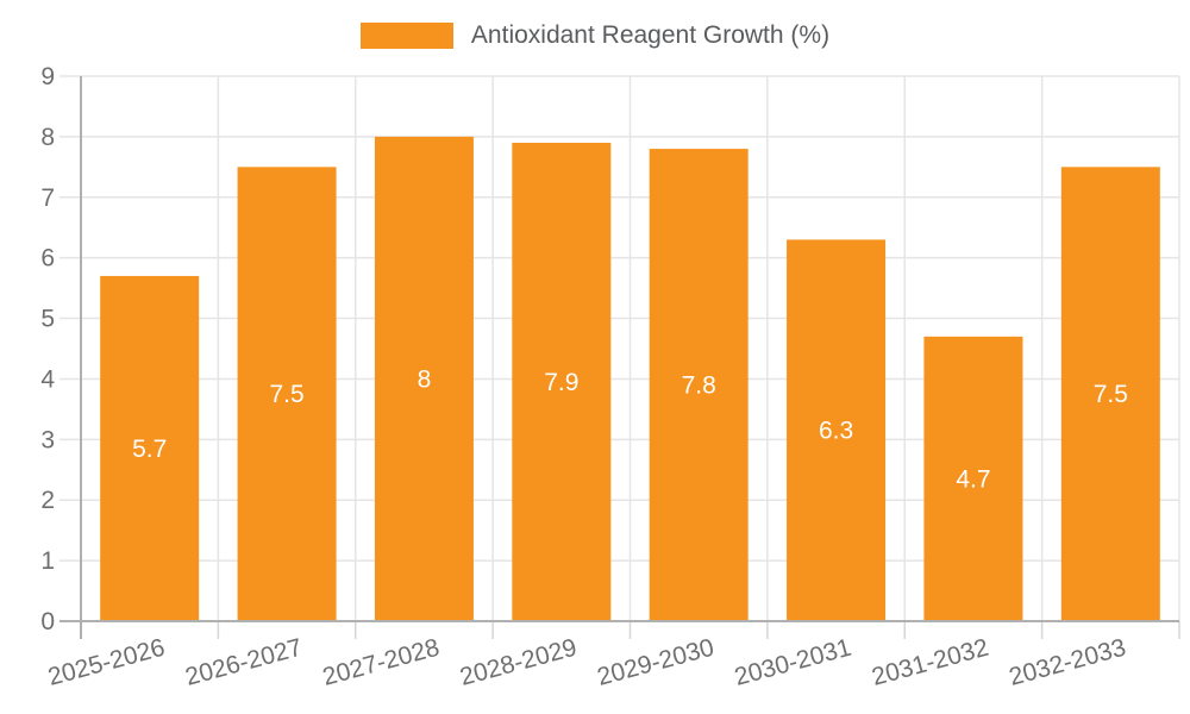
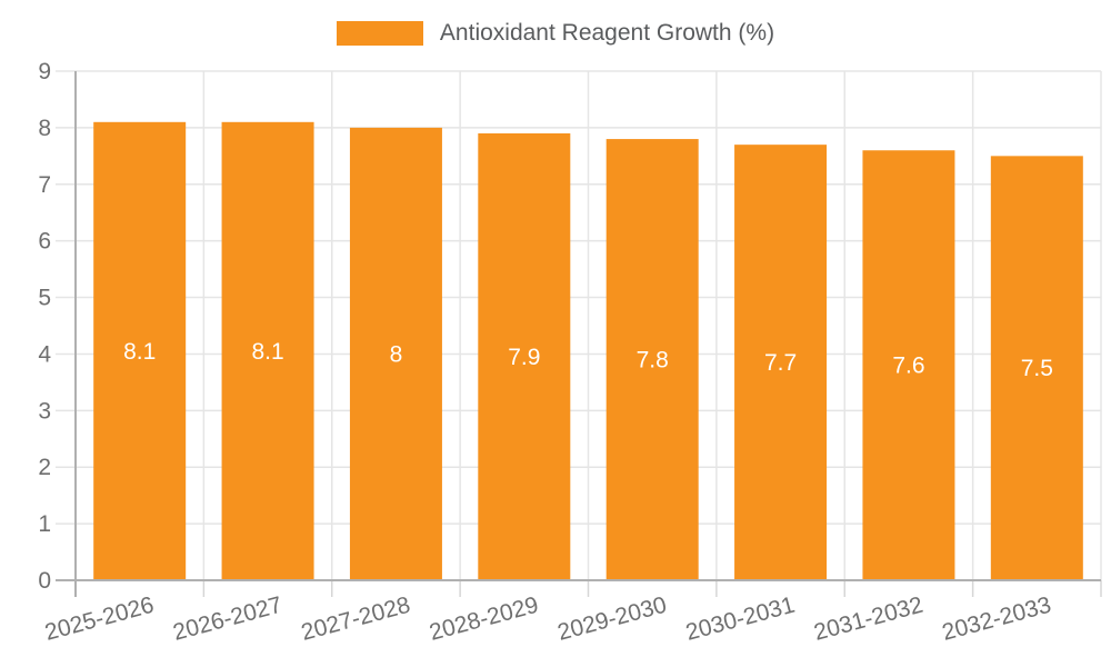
2025-2026: 5.7 -> 8.1
2026-2027: 7.5 -> 8.1
2030-2031: 6.3 -> 7.7
2031-2032: 4.7 -> 7.6
